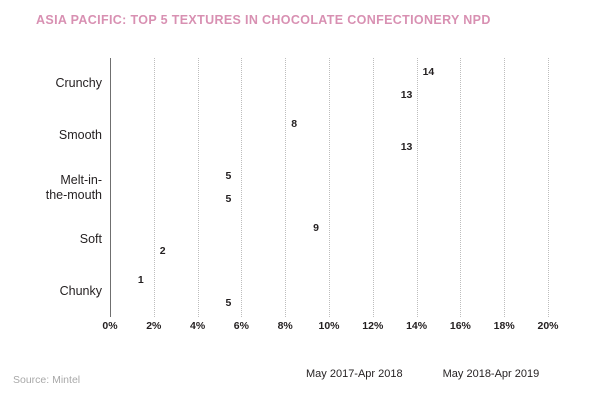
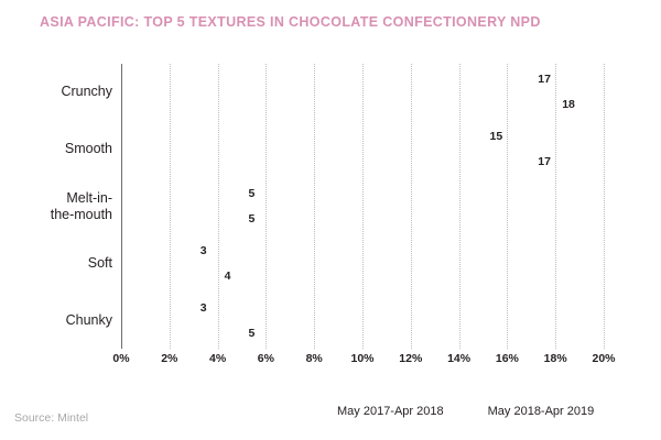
May 2017-Apr 2018/Crunchy: 14 -> 17
May 2018-Apr 2019/Crunchy: 13 -> 18
May 2017-Apr 2018/Smooth: 8 -> 15
May 2018-Apr 2019/Smooth: 13 -> 17
May 2017-Apr 2018/Soft: 9 -> 3
May 2018-Apr 2019/Soft: 2 -> 4
May 2017-Apr 2018/Chunky: 1 -> 3
